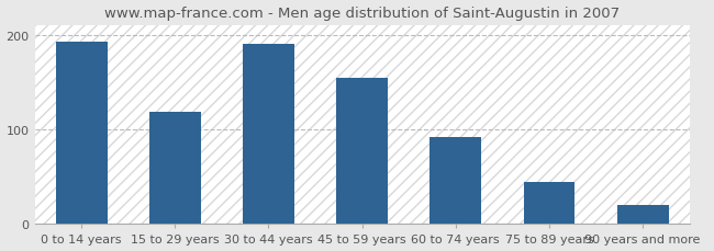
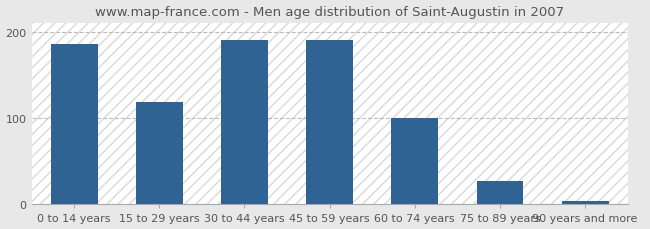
0 to 14 years: 192 -> 185
45 to 59 years: 154 -> 190
60 to 74 years: 92 -> 100
75 to 89 years: 44 -> 27
90 years and more: 20 -> 4
